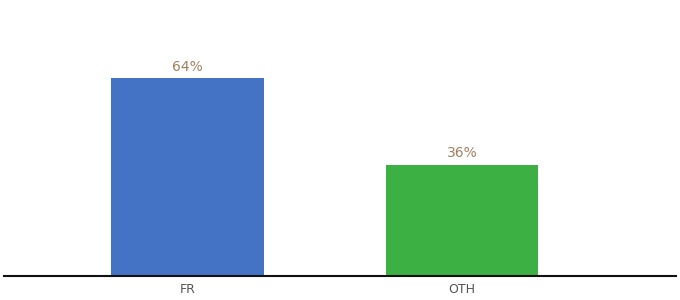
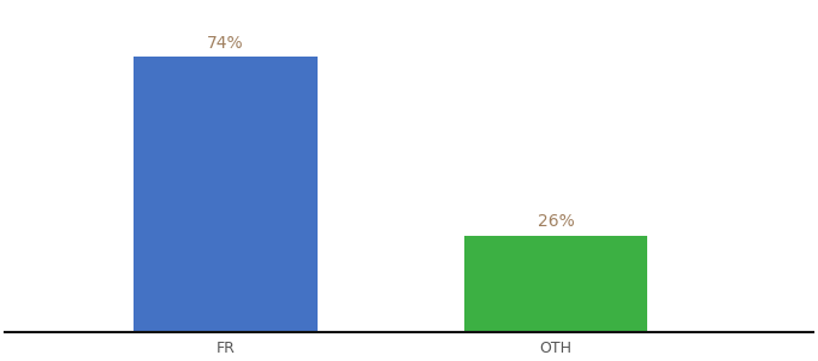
FR: 64% -> 74%
OTH: 36% -> 26%
